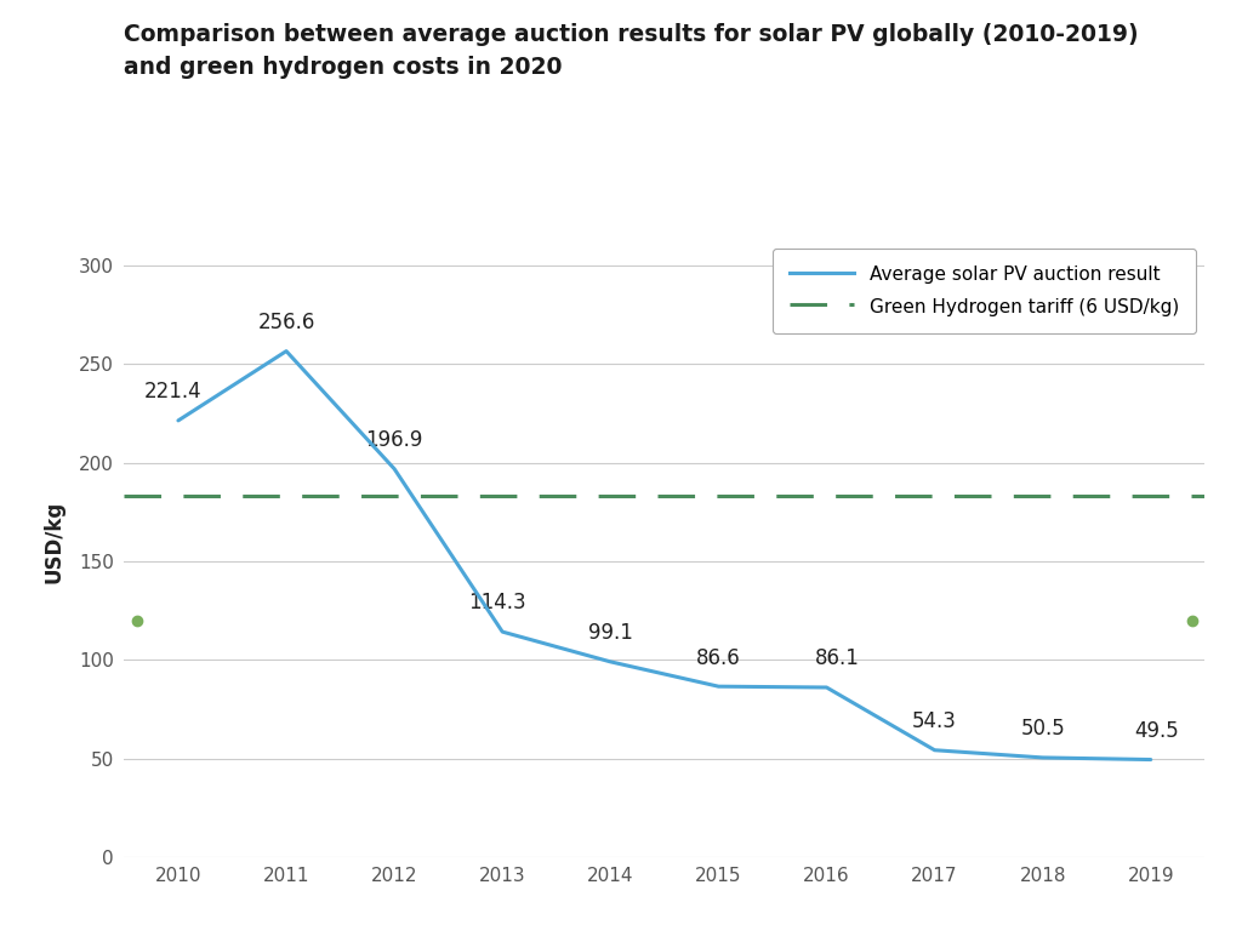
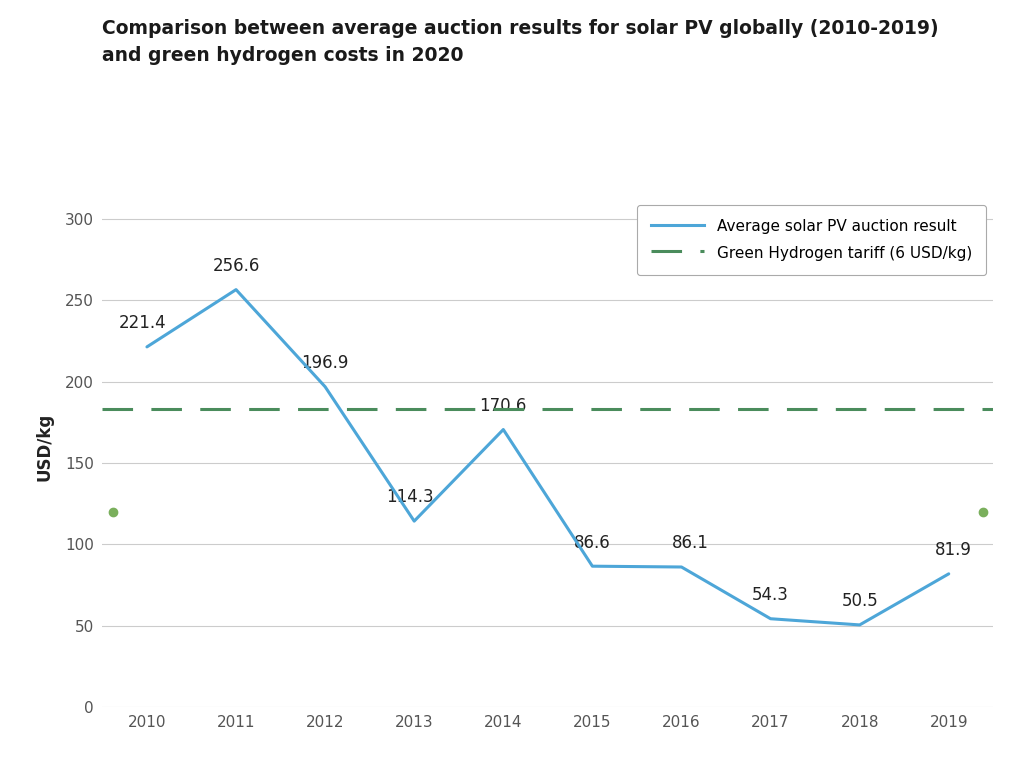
2014: 99.1 -> 170.6
2019: 49.5 -> 81.9
